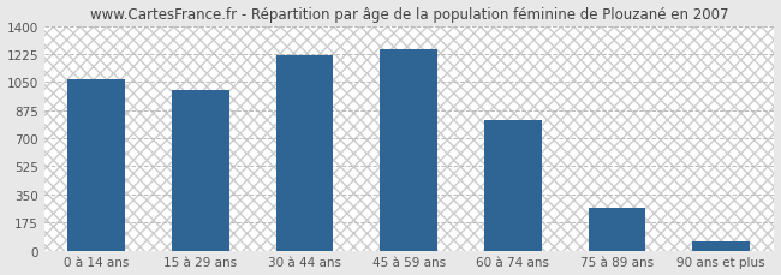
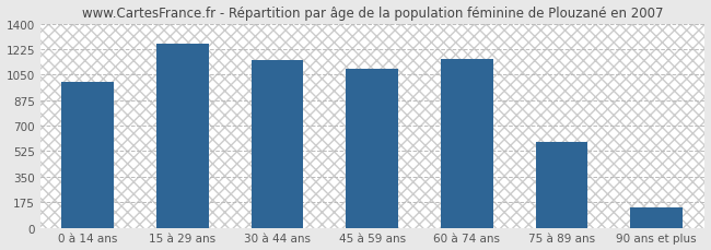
0 à 14 ans: 1060 -> 1000
15 à 29 ans: 1000 -> 1260
30 à 44 ans: 1220 -> 1150
45 à 59 ans: 1260 -> 1090
60 à 74 ans: 810 -> 1160
75 à 89 ans: 270 -> 590
90 ans et plus: 60 -> 140
